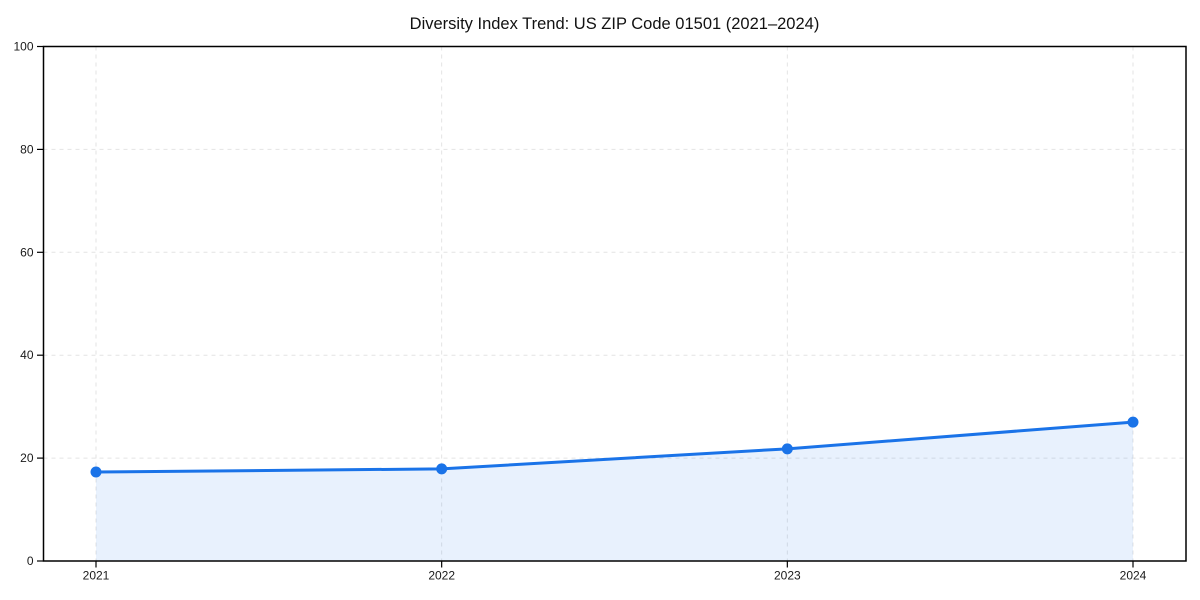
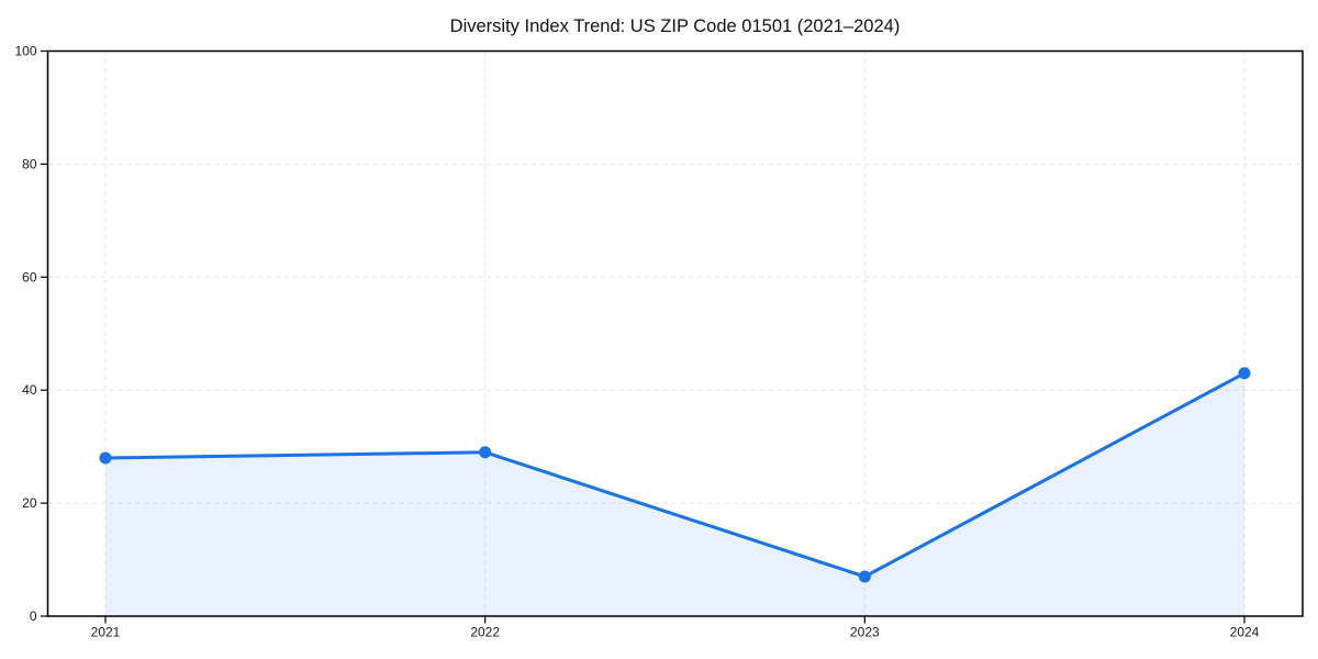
2021: 17 -> 28
2022: 18 -> 29
2023: 22 -> 7
2024: 27 -> 43
